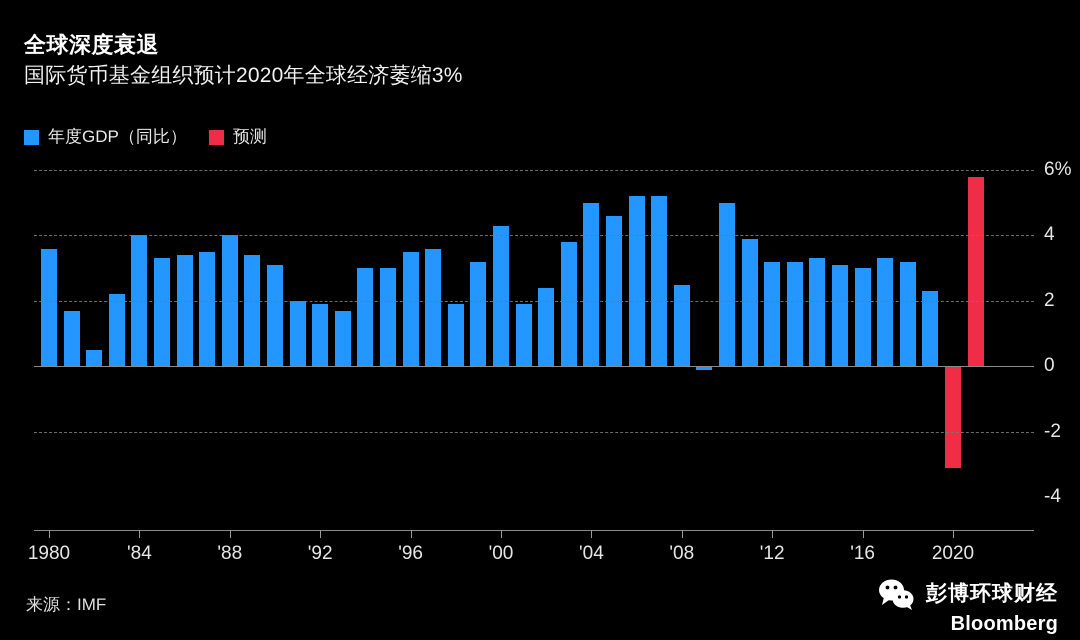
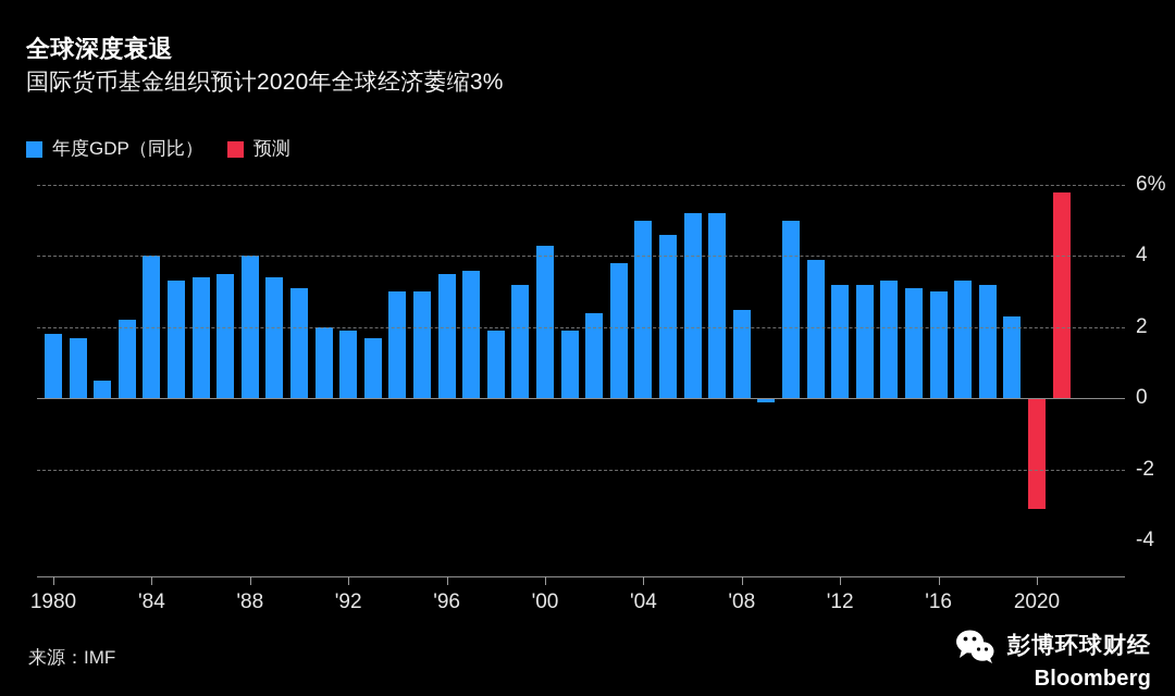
年度GDP（同比）/1980: 3.6% -> 1.8%
